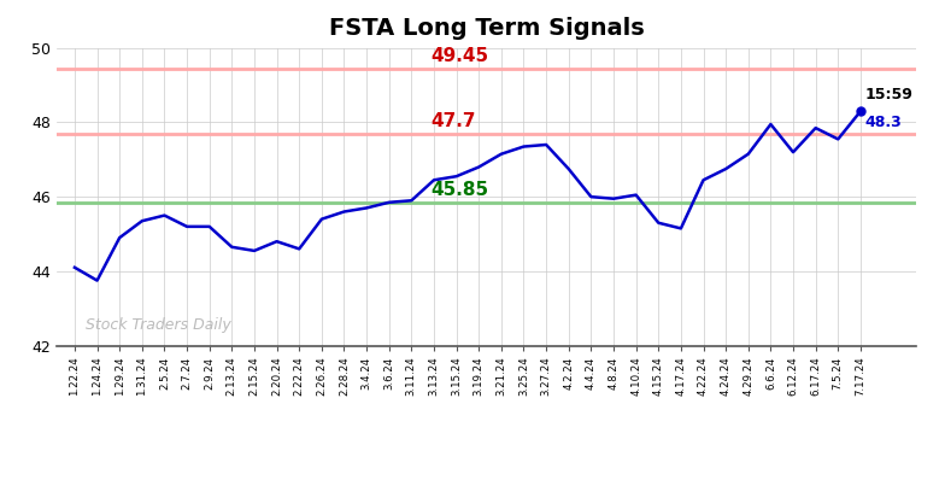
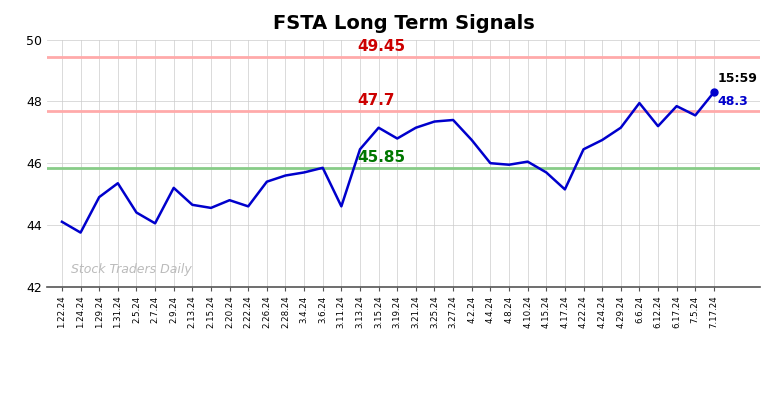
2.5.24: 45.50 -> 44.40
2.7.24: 45.20 -> 44.05
3.11.24: 45.90 -> 44.60
3.15.24: 46.55 -> 47.15
4.15.24: 45.30 -> 45.70
